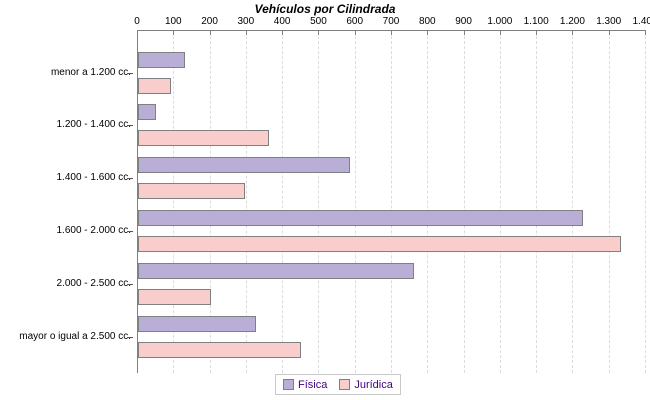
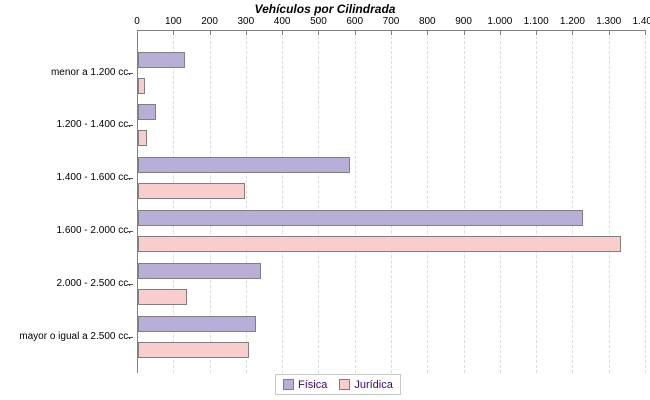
Jurídica/menor a 1.200 cc.: 90 -> 20
Jurídica/1.200 - 1.400 cc.: 360 -> 20
Física/2.000 - 2.500 cc.: 760 -> 340
Jurídica/2.000 - 2.500 cc.: 200 -> 140
Jurídica/mayor o igual a 2.500 cc.: 450 -> 300
